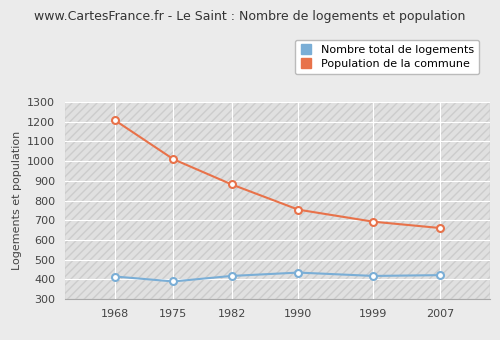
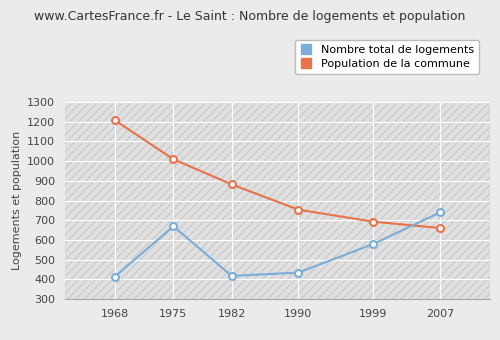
Nombre total de logements/1975: 390 -> 670
Nombre total de logements/1999: 420 -> 580
Nombre total de logements/2007: 420 -> 740
